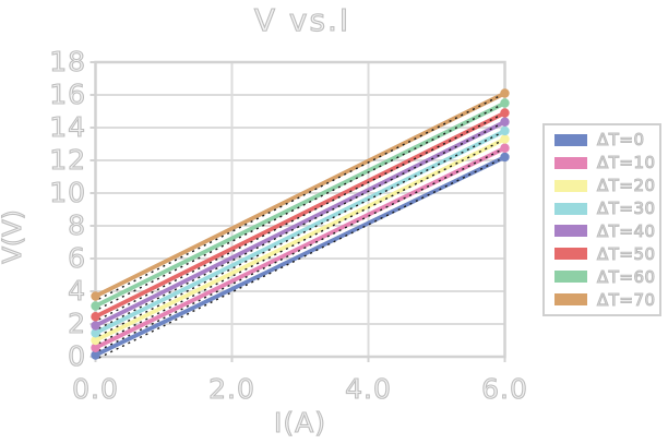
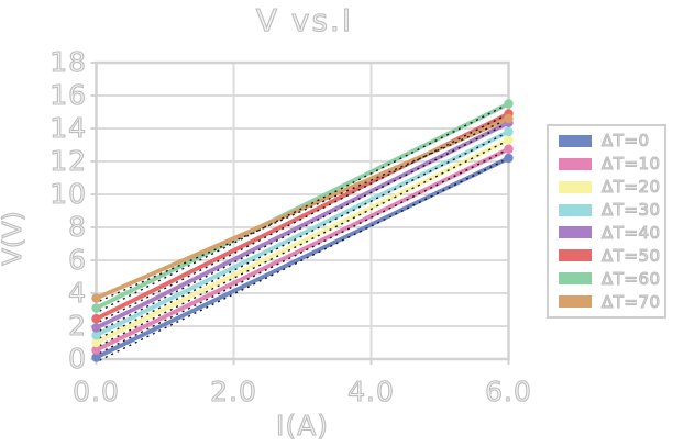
ΔT=70/6: 16.1 -> 14.6
